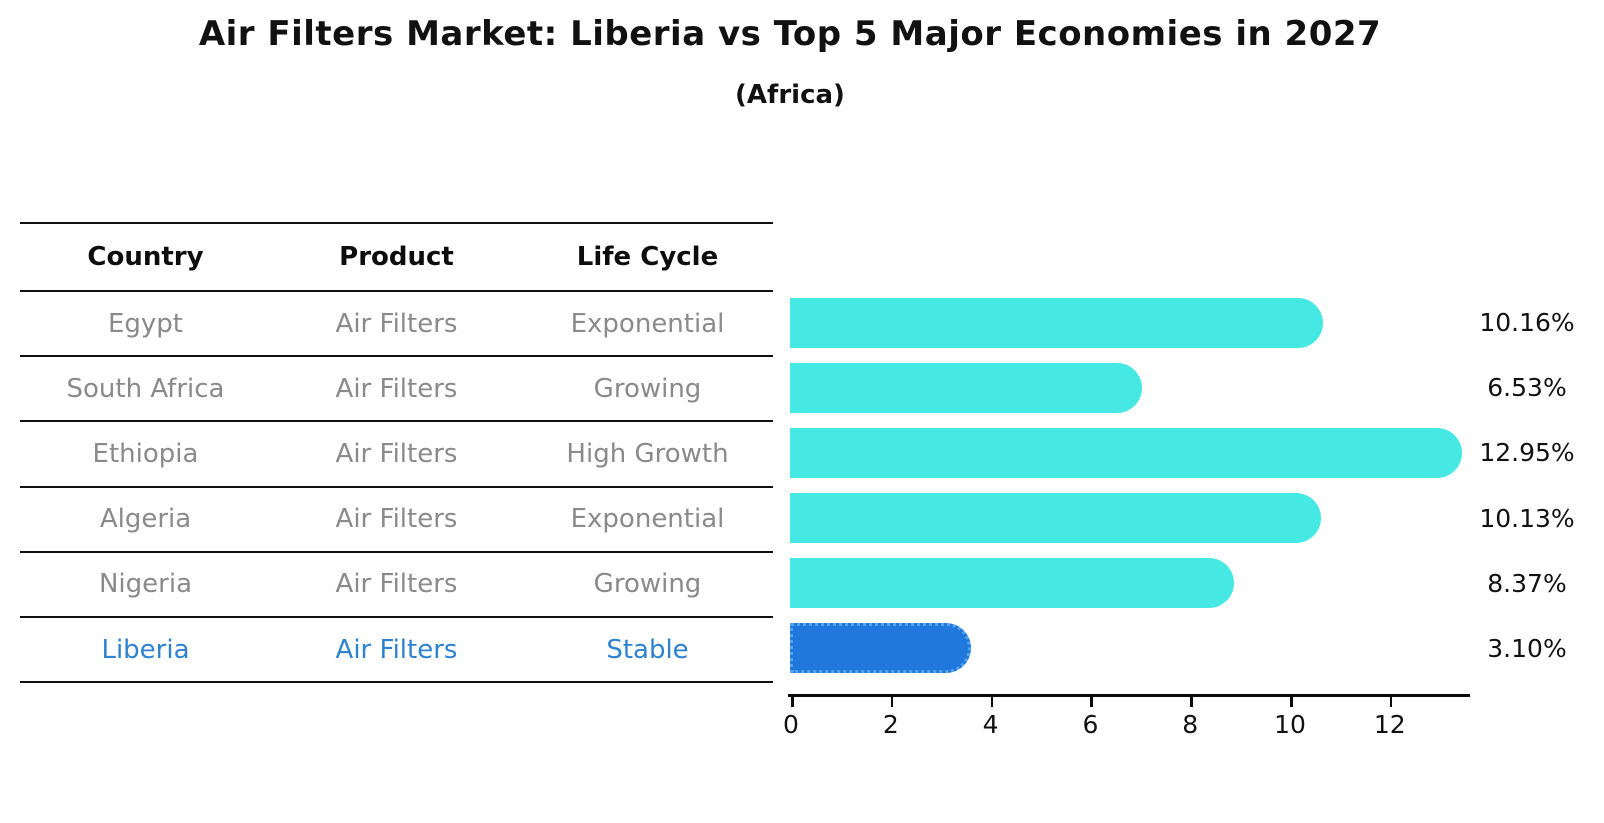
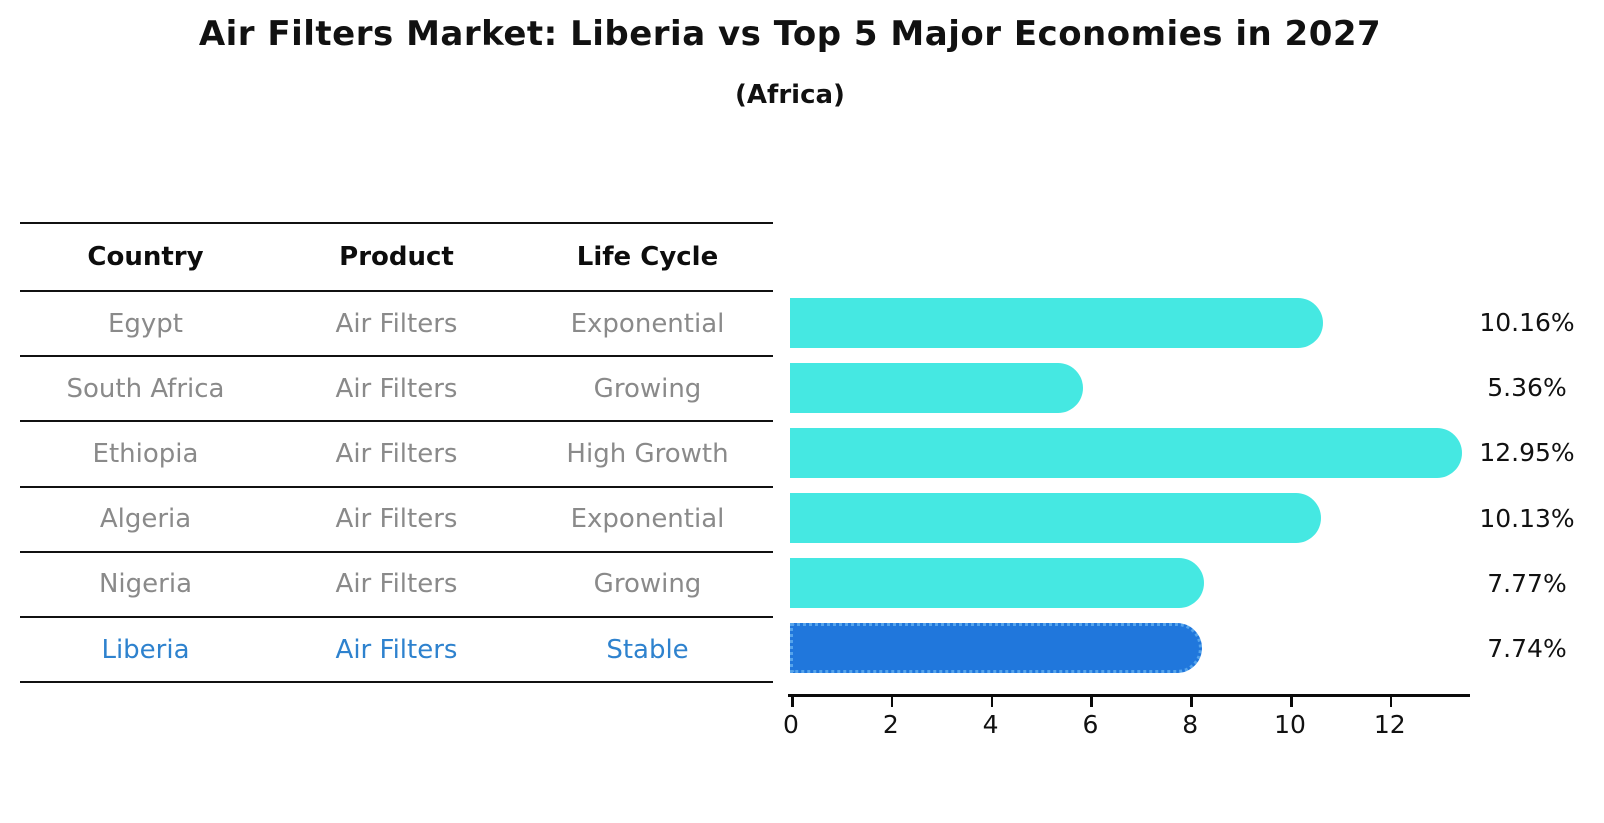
South Africa: 6.53% -> 5.36%
Nigeria: 8.37% -> 7.77%
Liberia: 3.10% -> 7.74%
